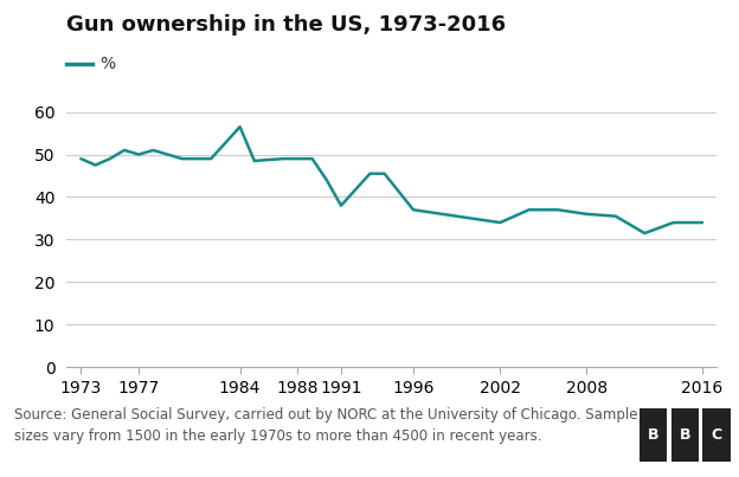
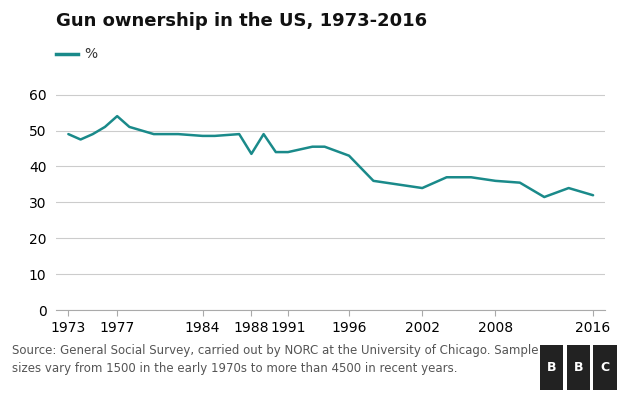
1977: 50.0 -> 54.0
1984: 56.5 -> 48.5
1988: 49.0 -> 43.5
1991: 38.0 -> 44.0
1996: 37.0 -> 43.0
2016: 34.0 -> 32.0
